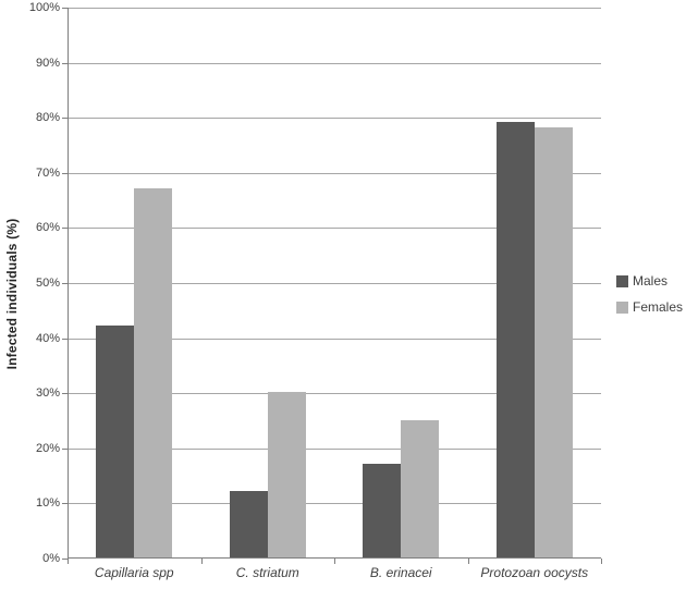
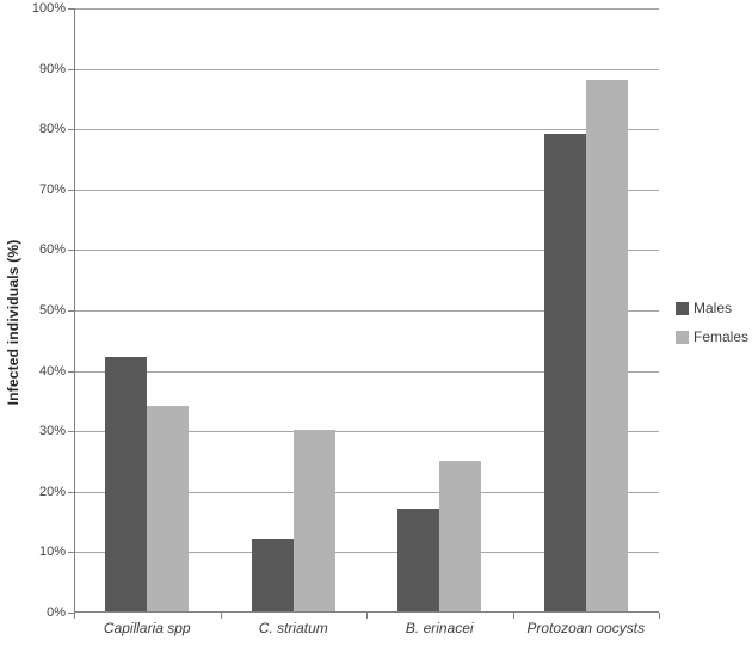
Females/Capillaria spp: 67% -> 34%
Females/Protozoan oocysts: 78% -> 88%
